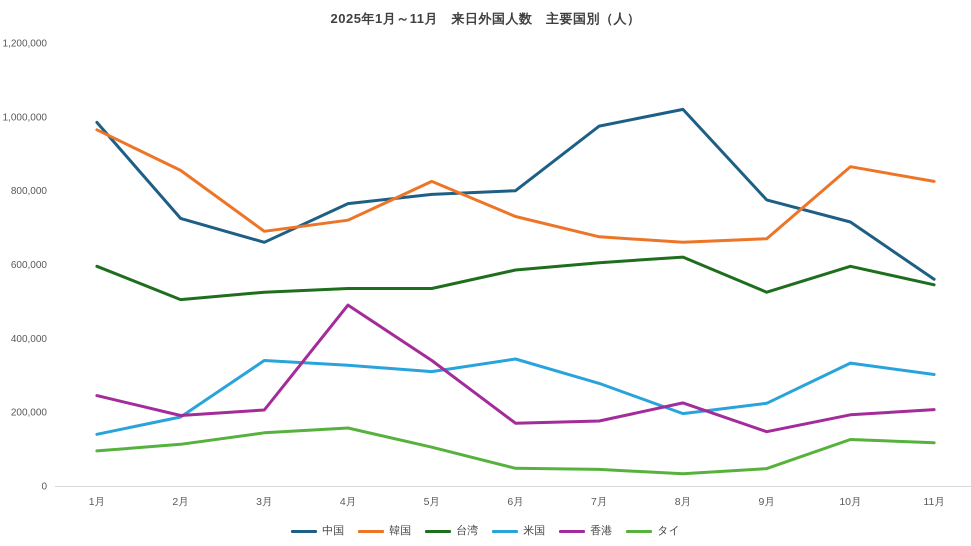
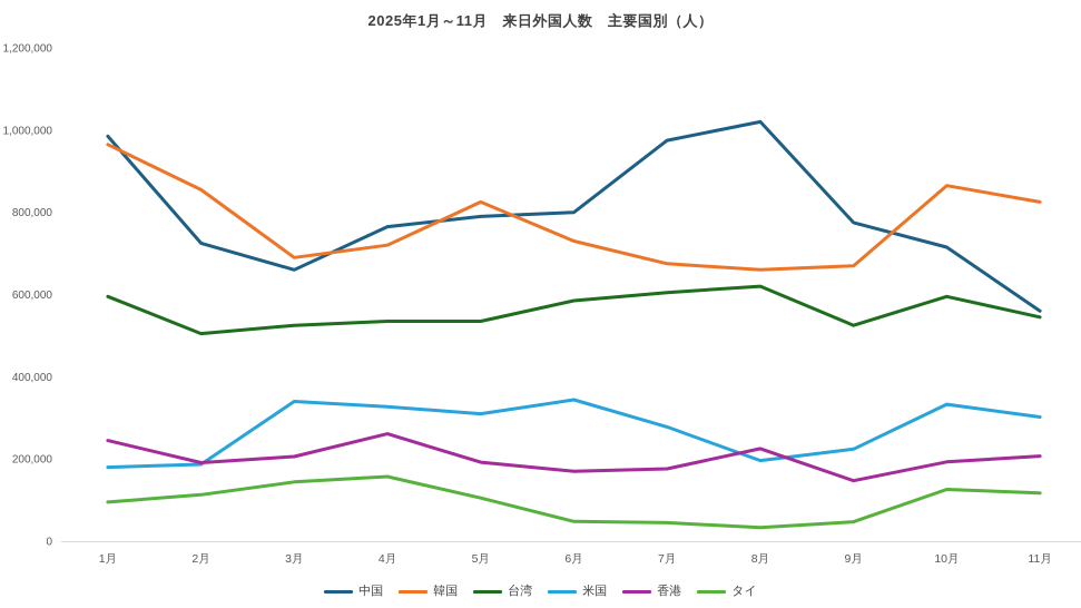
米国/1月: 140000 -> 180000
香港/4月: 490000 -> 260000
香港/5月: 340000 -> 190000
